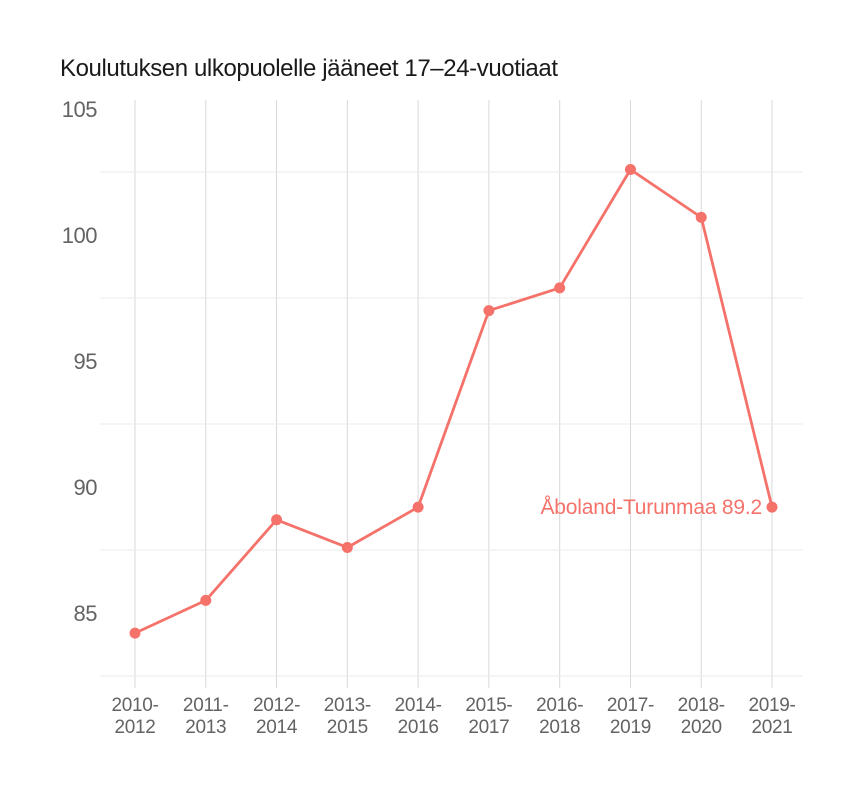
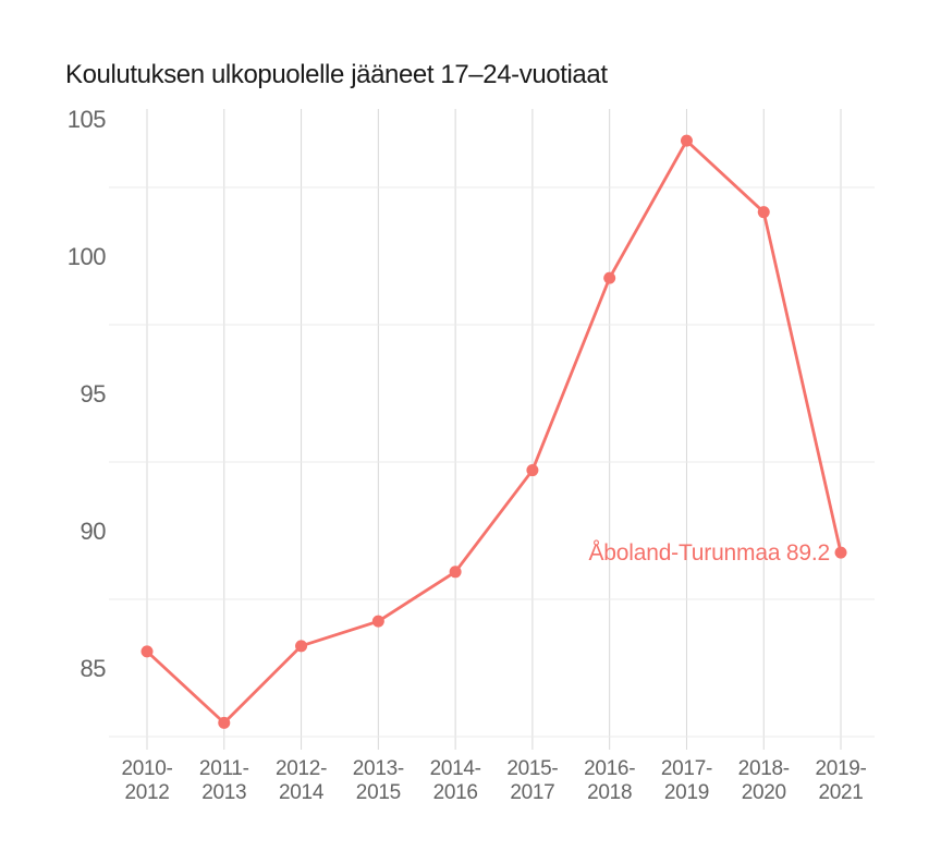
2010-2012: 84.2 -> 85.6
2011-2013: 85.5 -> 83.0
2012-2014: 88.7 -> 85.8
2013-2015: 87.6 -> 86.7
2014-2016: 89.2 -> 88.5
2015-2017: 97.0 -> 92.2
2016-2018: 97.9 -> 99.2
2017-2019: 102.6 -> 104.2
2018-2020: 100.7 -> 101.6
